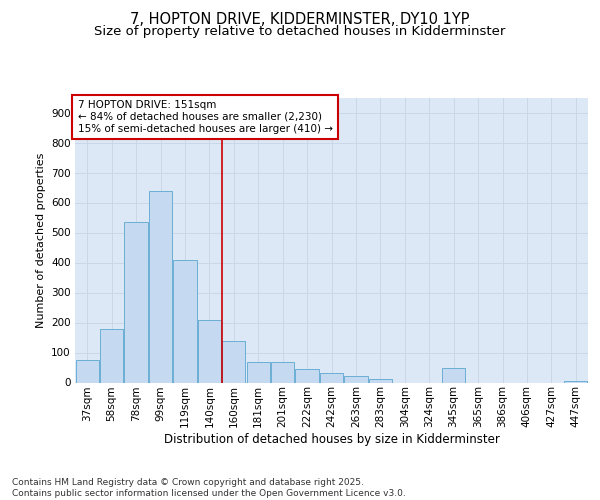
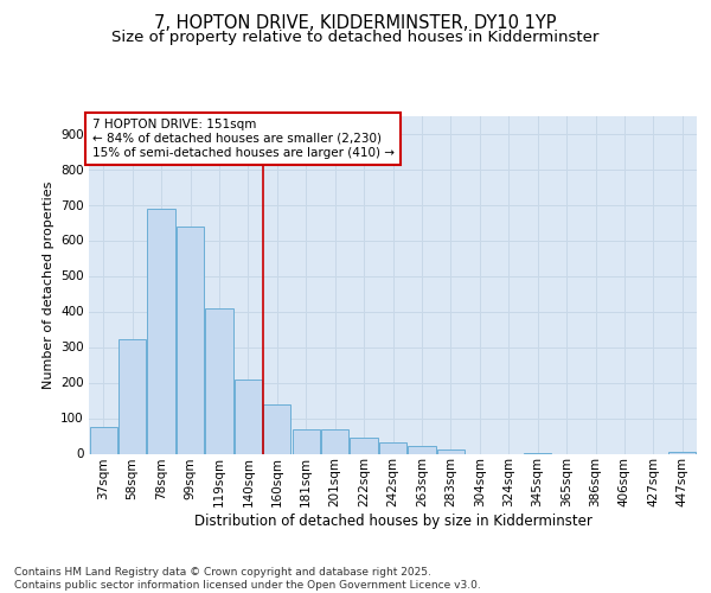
58sqm: 180 -> 322
78sqm: 535 -> 688
345sqm: 50 -> 3
